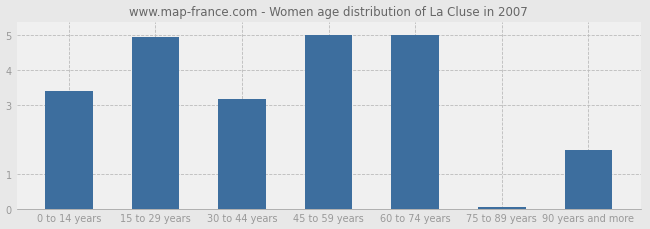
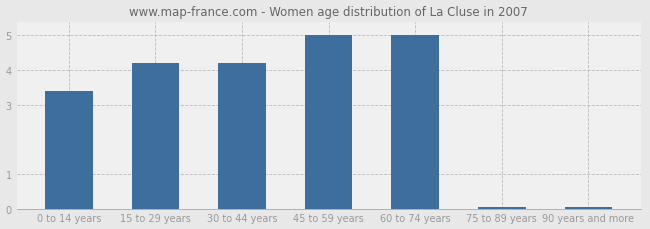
15 to 29 years: 4.95 -> 4.20
30 to 44 years: 3.15 -> 4.20
90 years and more: 1.70 -> 0.05
